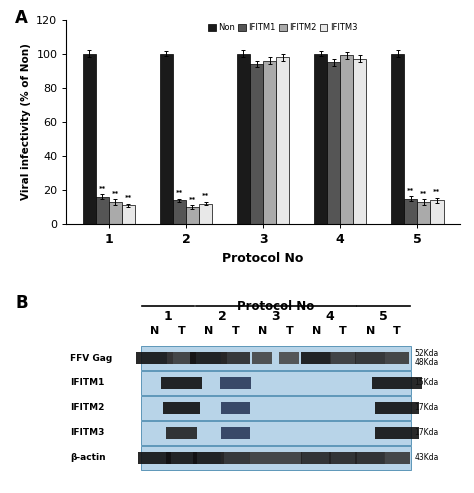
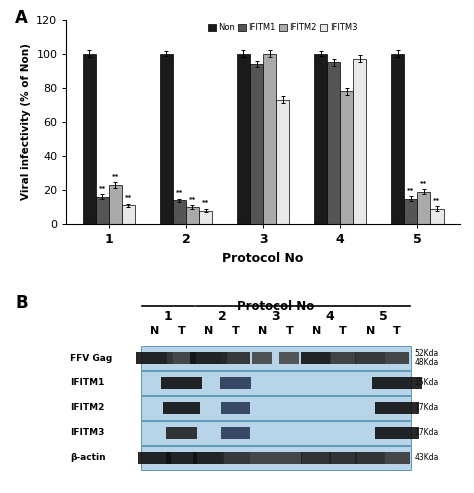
IFITM2/1: 13 -> 23
IFITM3/2: 12 -> 8
IFITM2/3: 96 -> 100
IFITM3/3: 98 -> 73
IFITM2/4: 99 -> 78
IFITM2/5: 13 -> 19
IFITM3/5: 14 -> 9
